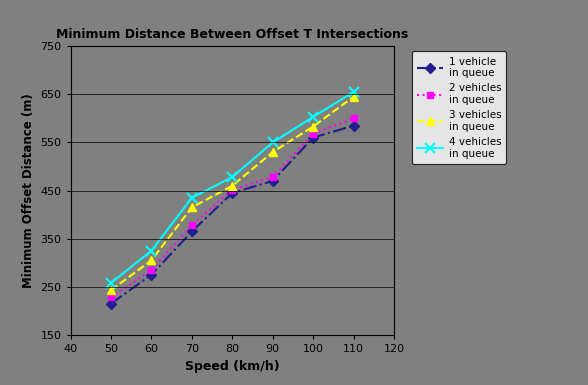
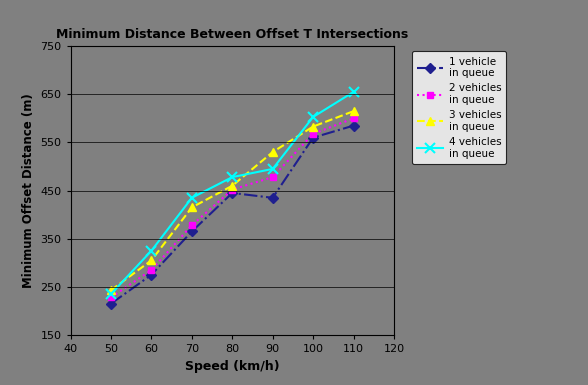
4 vehicles in queue/50: 258 -> 235
1 vehicle in queue/90: 470 -> 435
4 vehicles in queue/90: 550 -> 495
3 vehicles in queue/110: 645 -> 615
